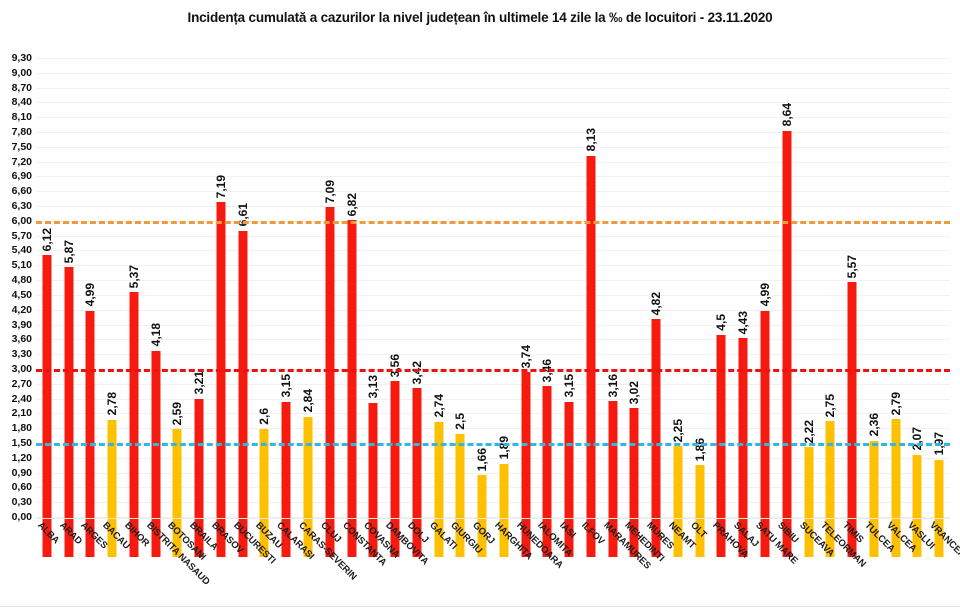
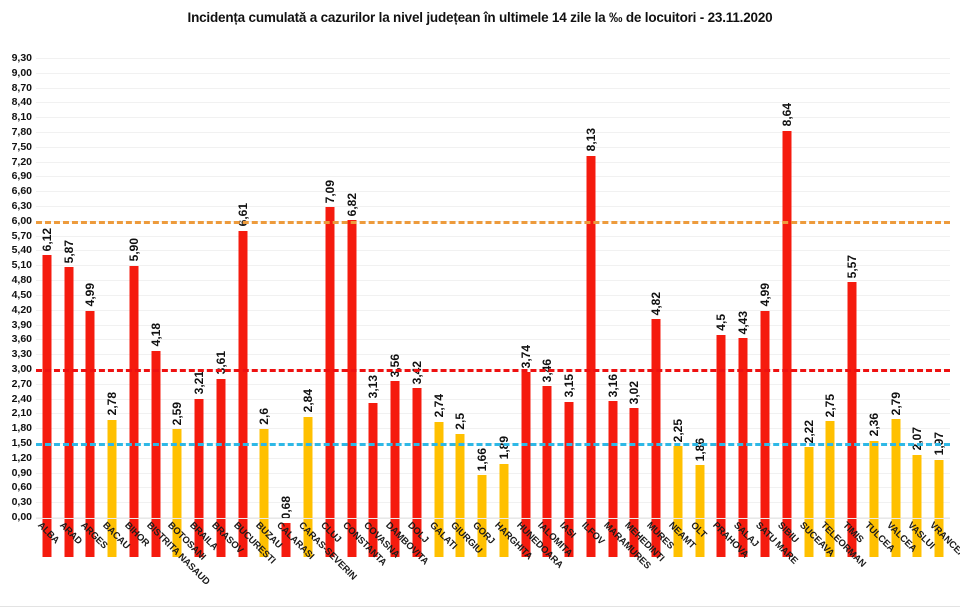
BIHOR: 5,37 -> 5,90
BRASOV: 7,19 -> 3,61
CALARASI: 3,15 -> 0,68
